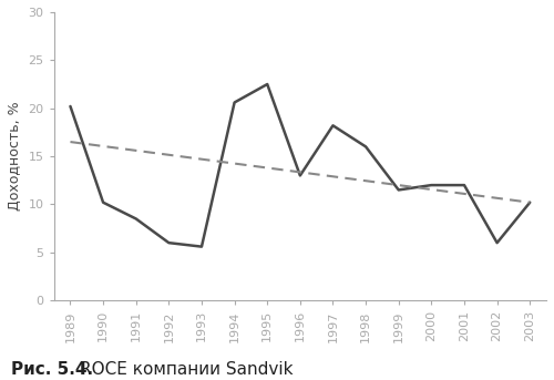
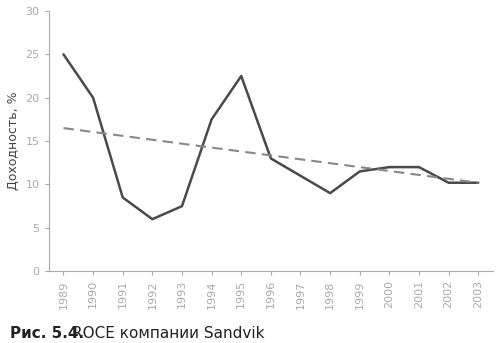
1989: 20.2 -> 25.0
1990: 10.2 -> 20.0
1993: 5.6 -> 7.5
1994: 20.6 -> 17.5
1997: 18.2 -> 11.0
1998: 16.0 -> 9.0
2002: 6.0 -> 10.2
